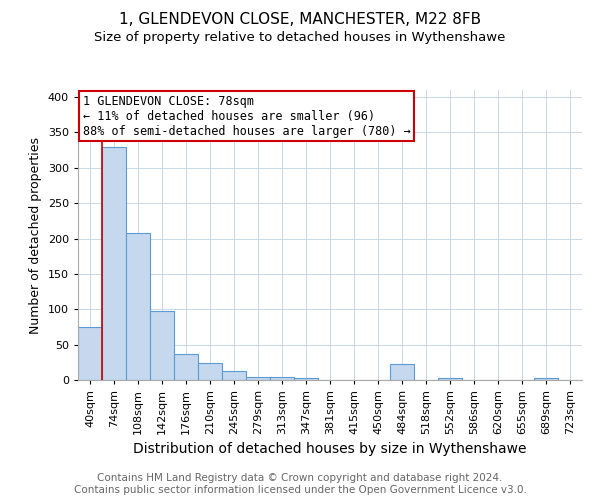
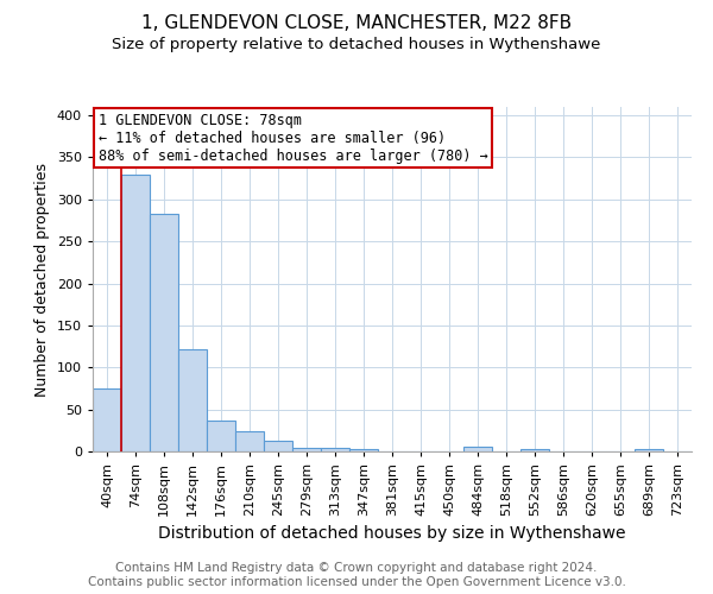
108sqm: 208 -> 283
142sqm: 98 -> 122
484sqm: 22 -> 5
